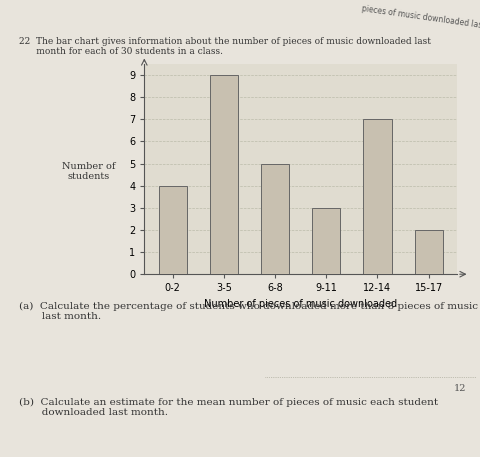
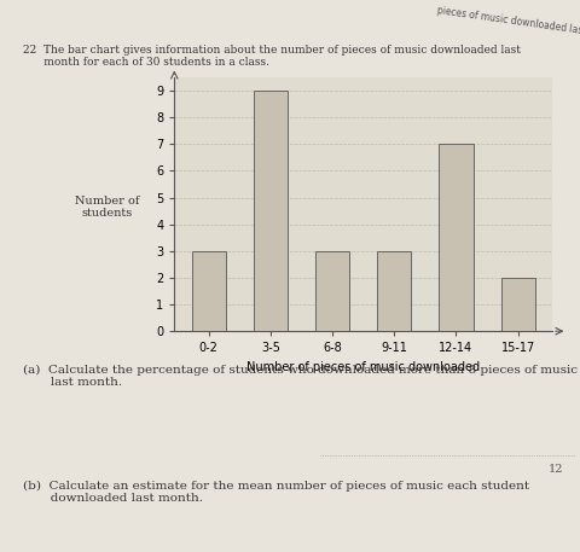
0-2: 4 -> 3
6-8: 5 -> 3
